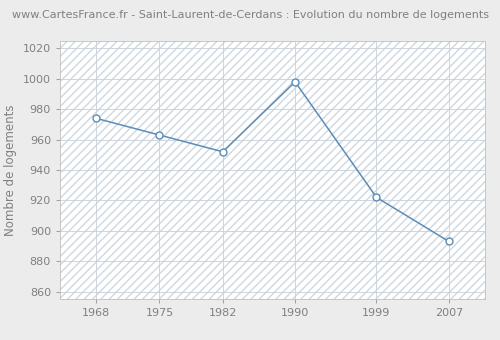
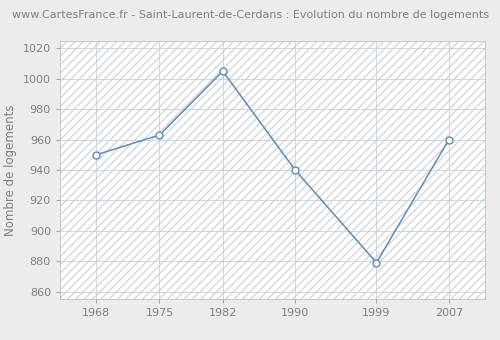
1968: 974 -> 950
1982: 952 -> 1005
1990: 998 -> 940
1999: 922 -> 879
2007: 893 -> 960
